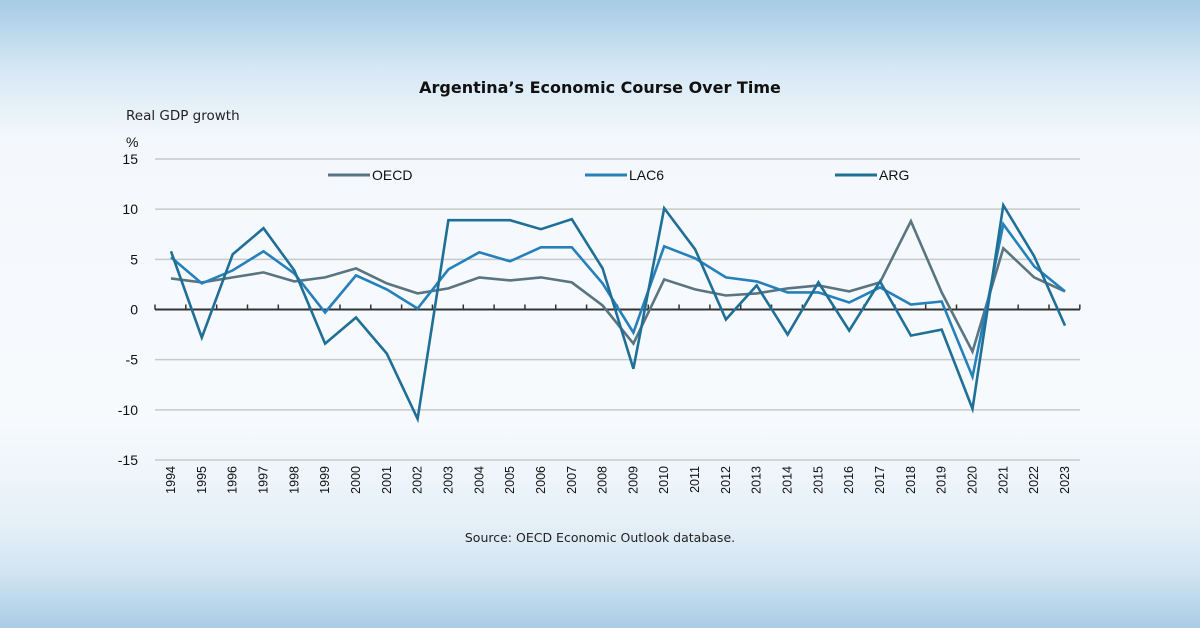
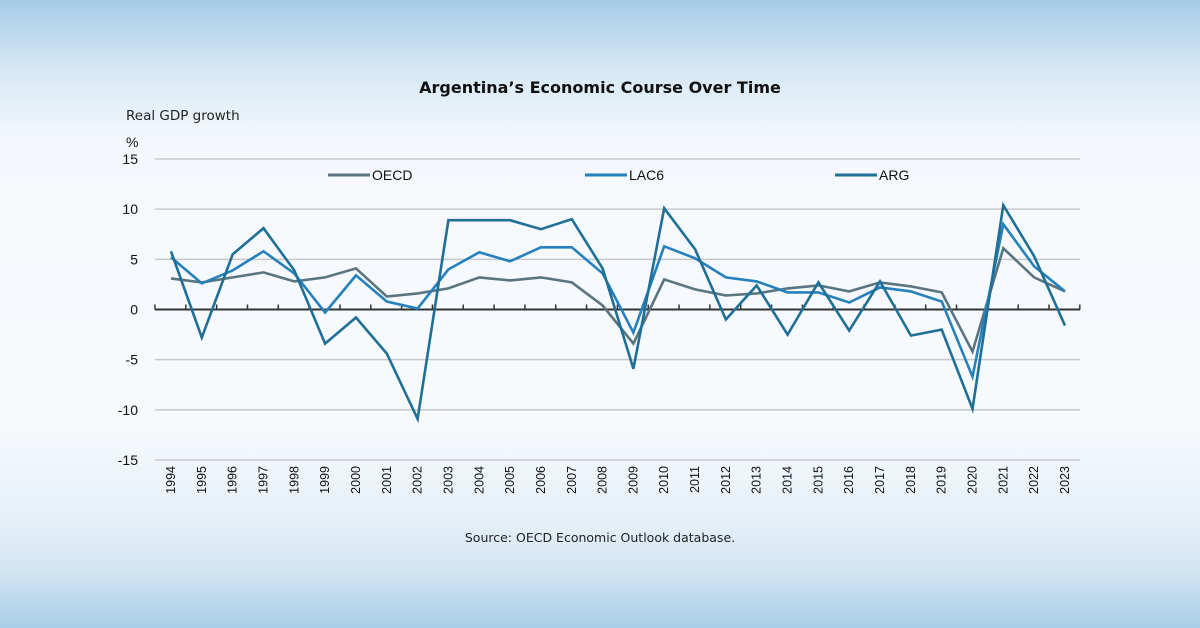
OECD/2001: 2.6 -> 1.3
LAC6/2001: 2.0 -> 0.8
LAC6/2008: 2.6 -> 3.6
OECD/2018: 8.8 -> 2.3
LAC6/2018: 0.5 -> 1.8
